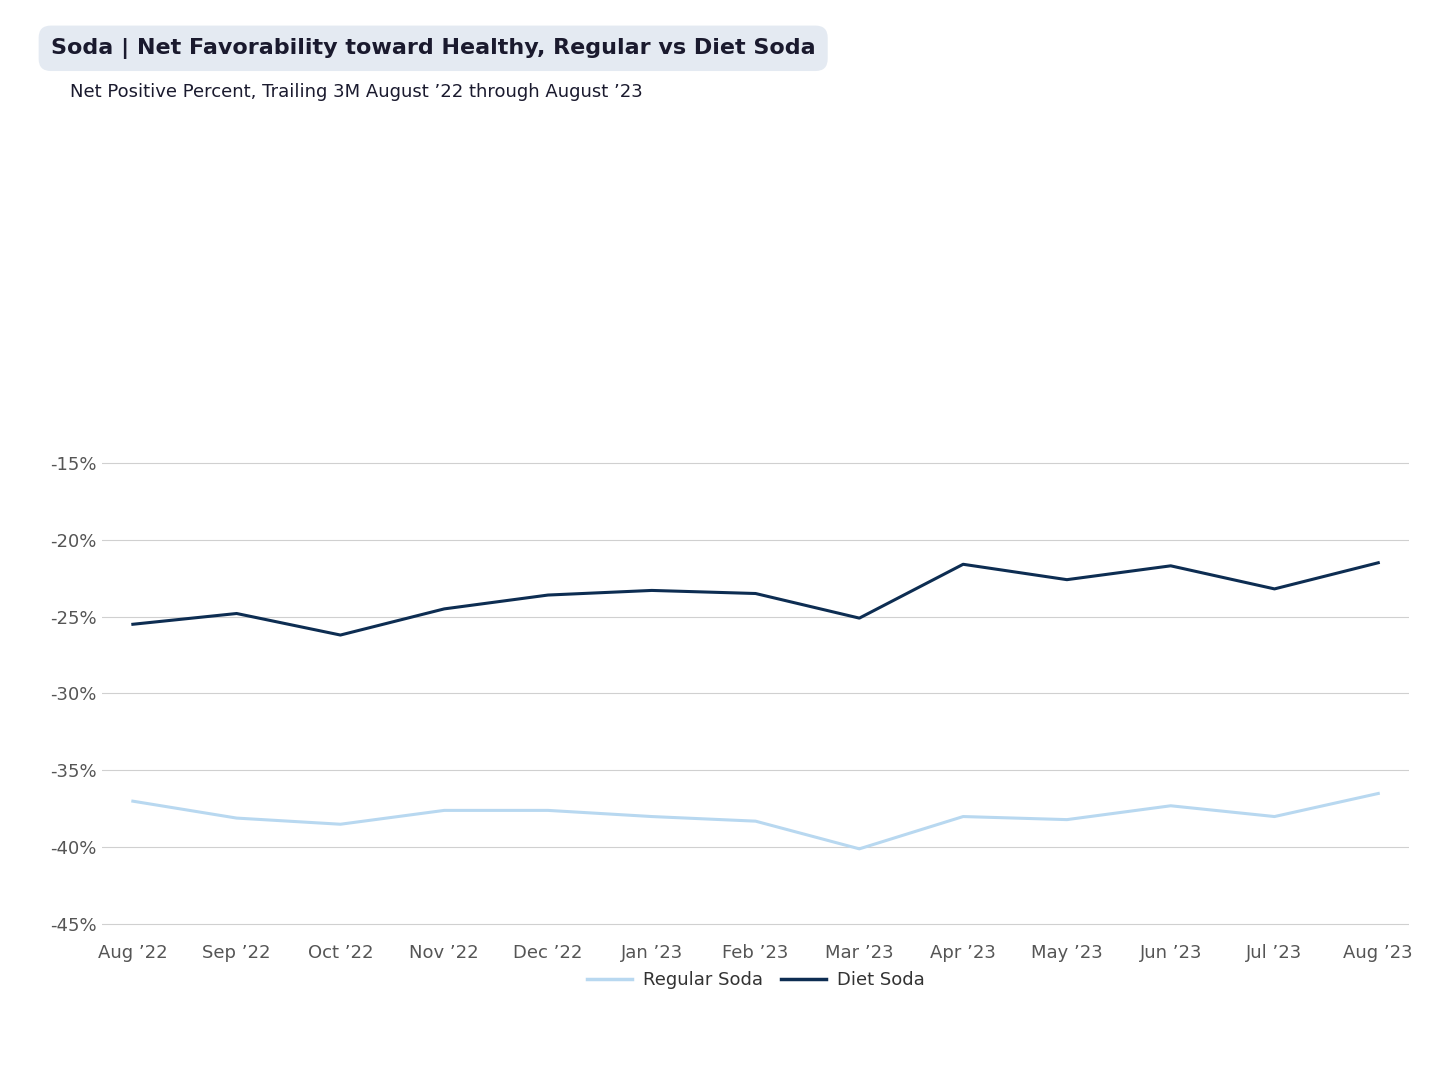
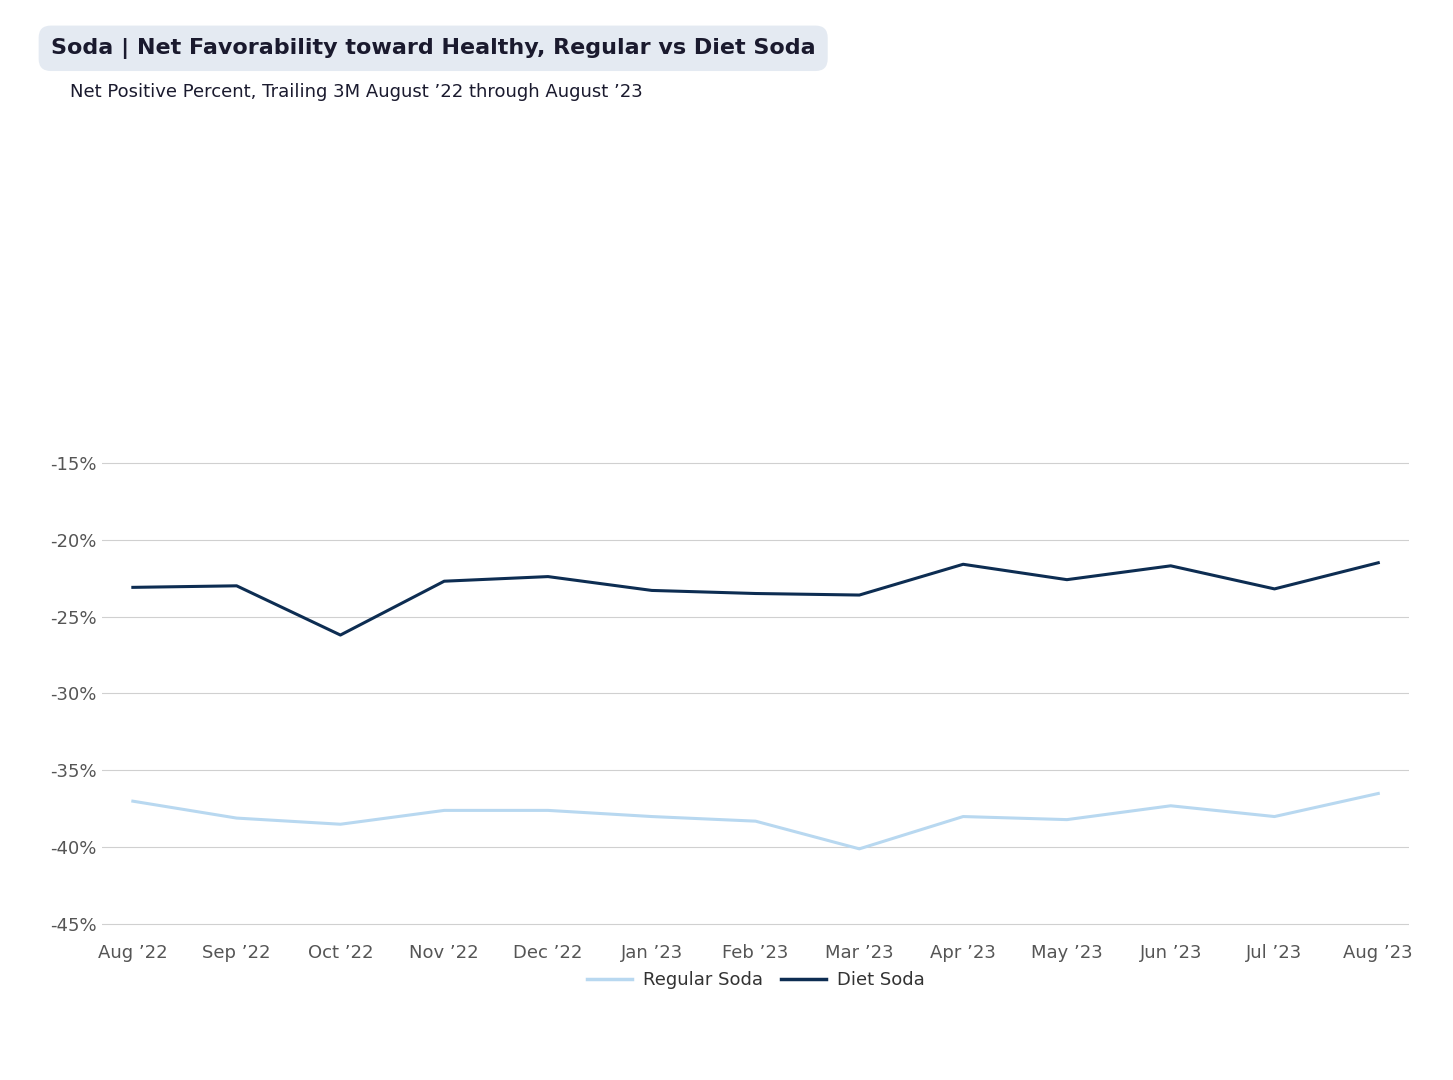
Diet Soda/Aug ’22: -25.5% -> -23.1%
Diet Soda/Sep ’22: -24.8% -> -23.0%
Diet Soda/Nov ’22: -24.5% -> -22.7%
Diet Soda/Dec ’22: -23.6% -> -22.4%
Diet Soda/Mar ’23: -25.1% -> -23.6%
